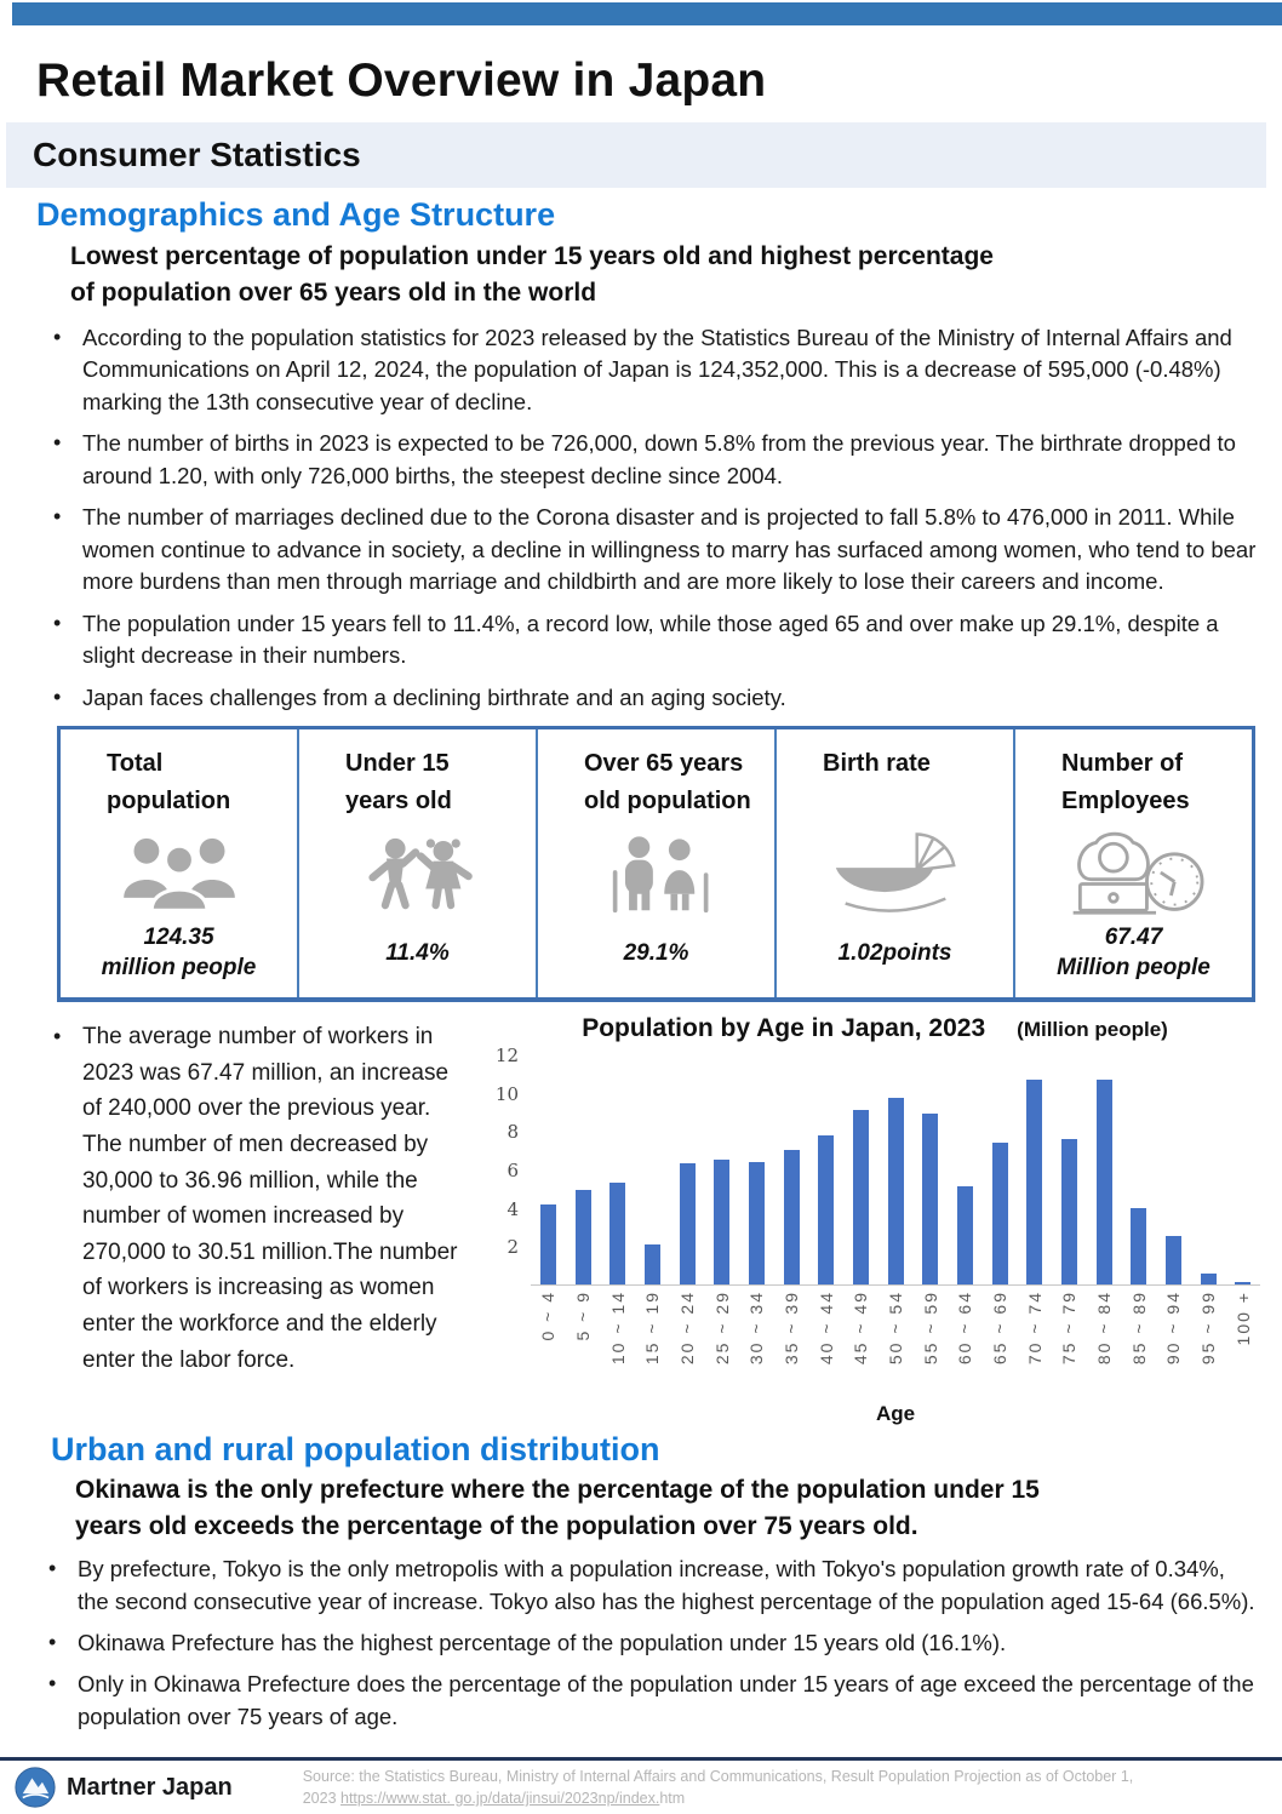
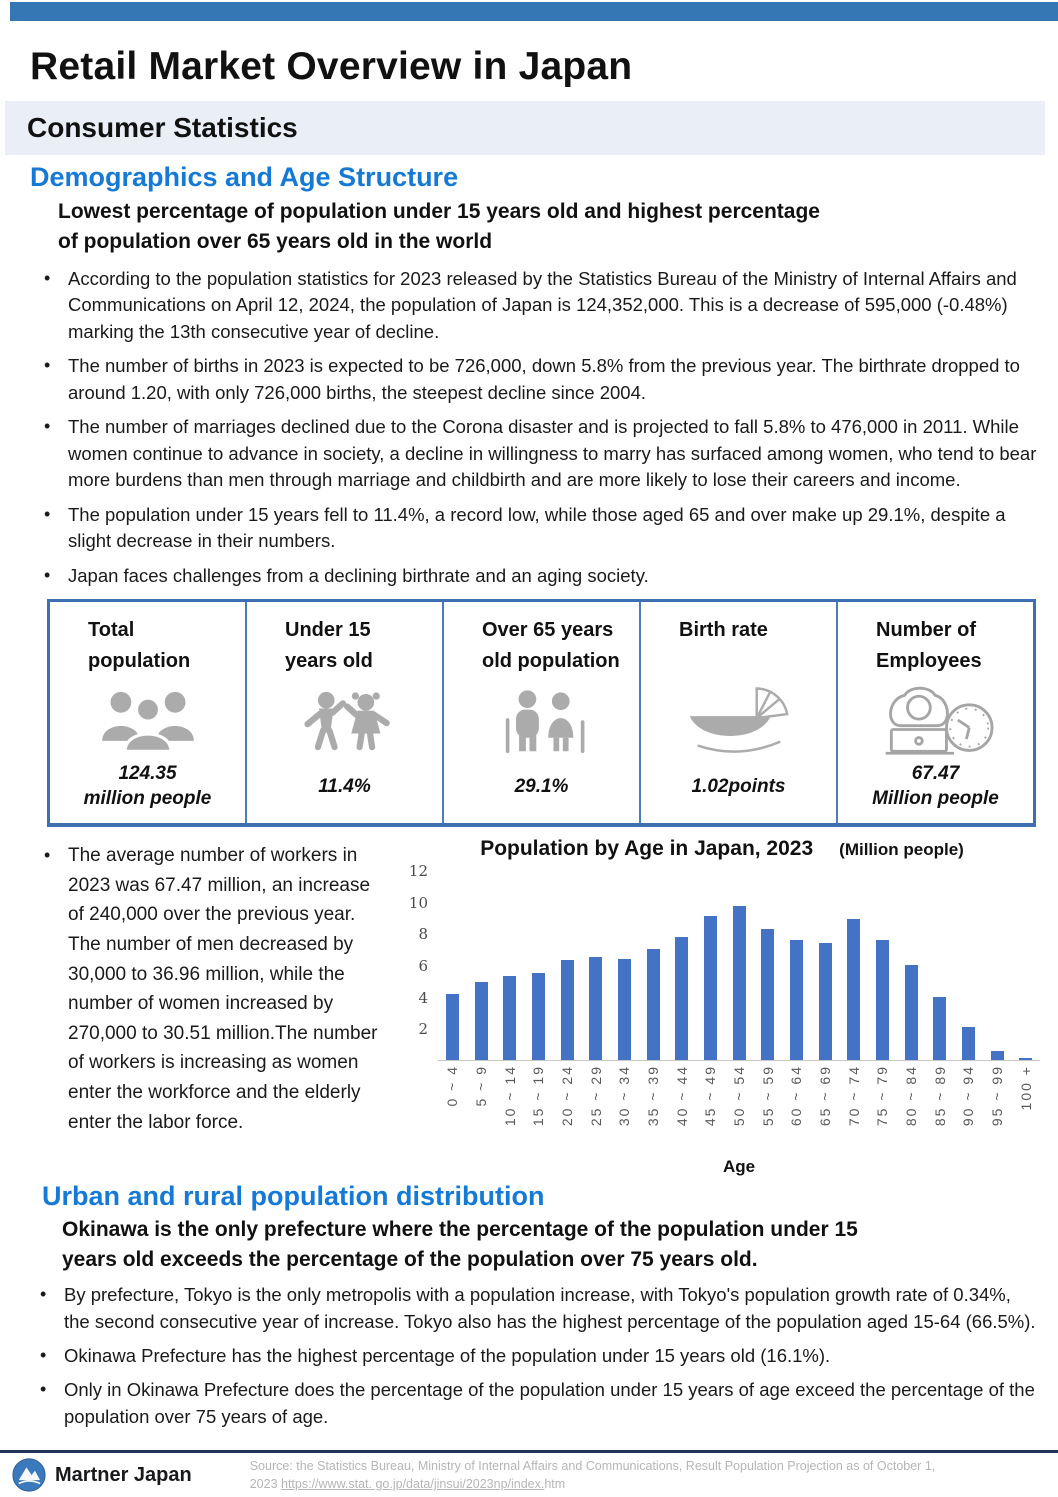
15 ~ 19: 2.1 -> 5.5
55 ~ 59: 8.9 -> 8.3
60 ~ 64: 5.1 -> 7.6
70 ~ 74: 10.7 -> 8.9
80 ~ 84: 10.7 -> 6.0
90 ~ 94: 2.5 -> 2.1
